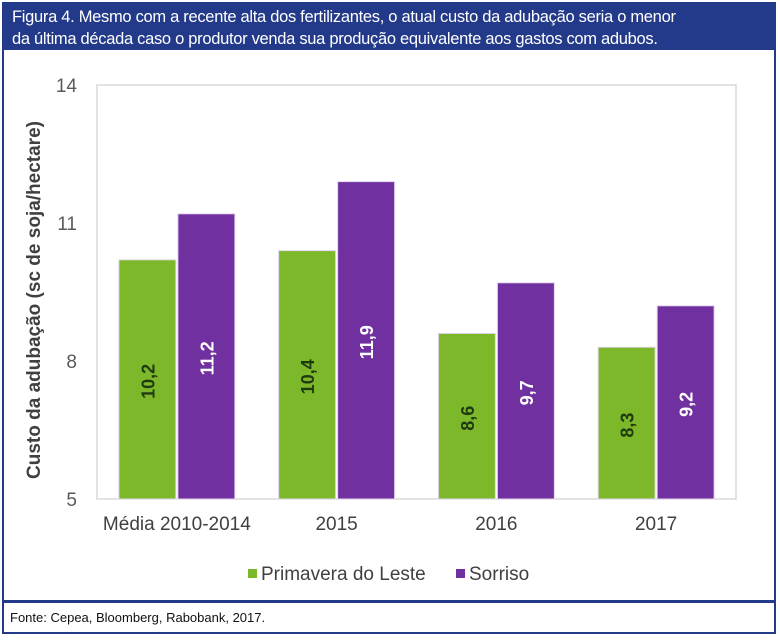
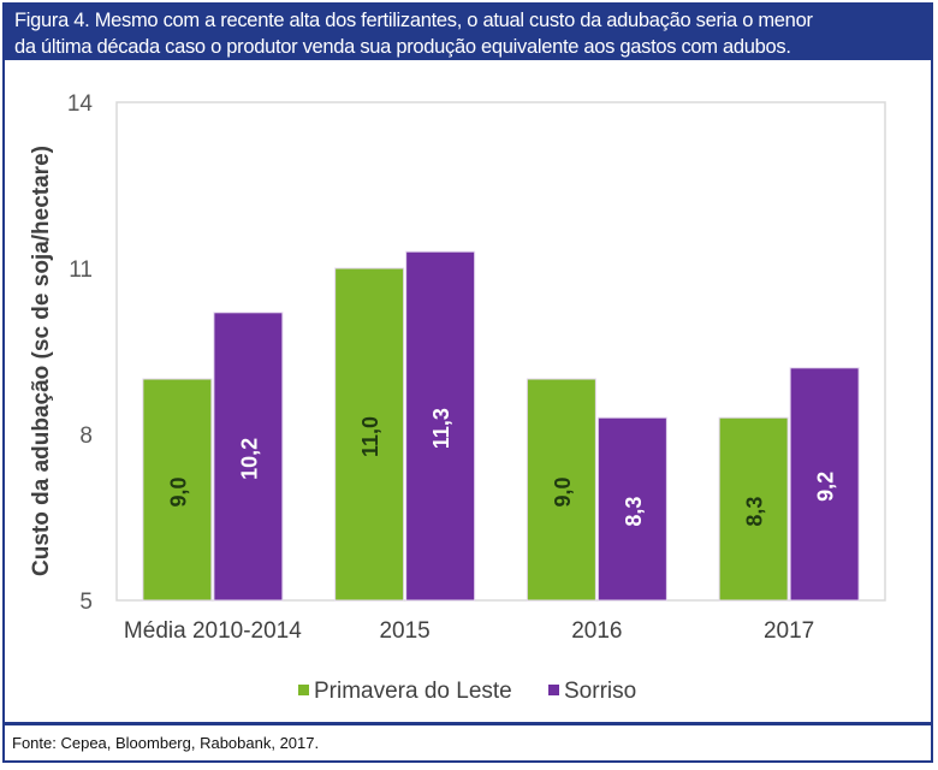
Primavera do Leste/Média 2010-2014: 10,2 -> 9,0
Sorriso/Média 2010-2014: 11,2 -> 10,2
Primavera do Leste/2015: 10,4 -> 11,0
Sorriso/2015: 11,9 -> 11,3
Primavera do Leste/2016: 8,6 -> 9,0
Sorriso/2016: 9,7 -> 8,3
